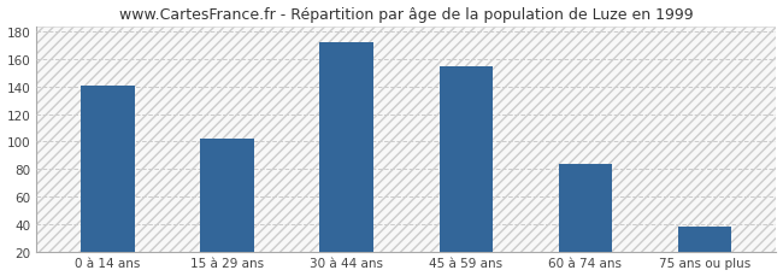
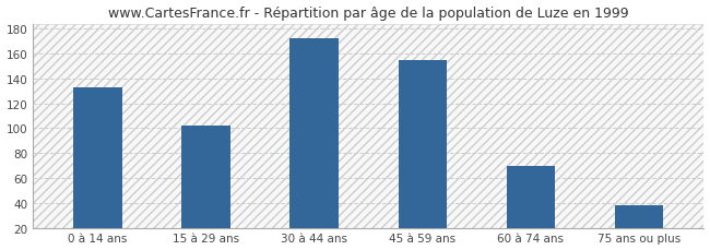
0 à 14 ans: 141 -> 133
60 à 74 ans: 84 -> 70
